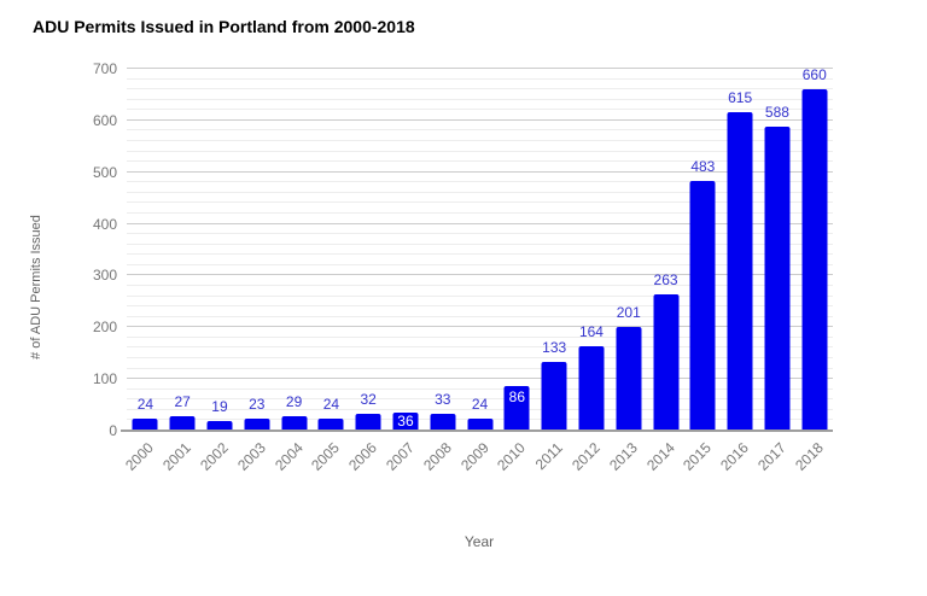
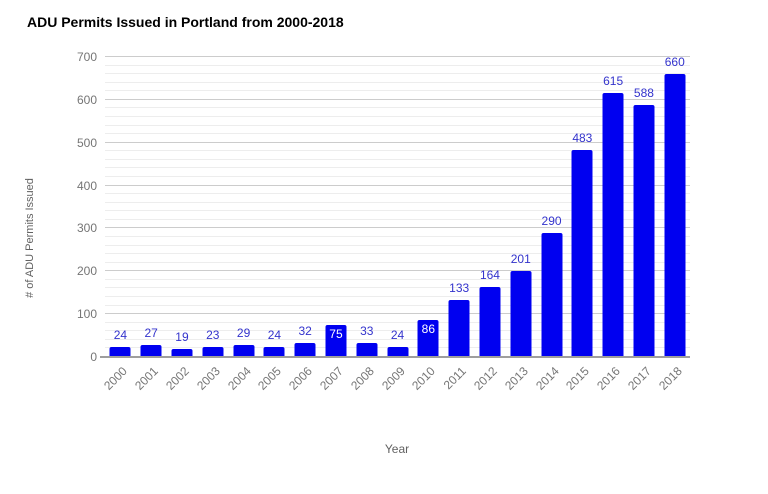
2007: 36 -> 75
2014: 263 -> 290
